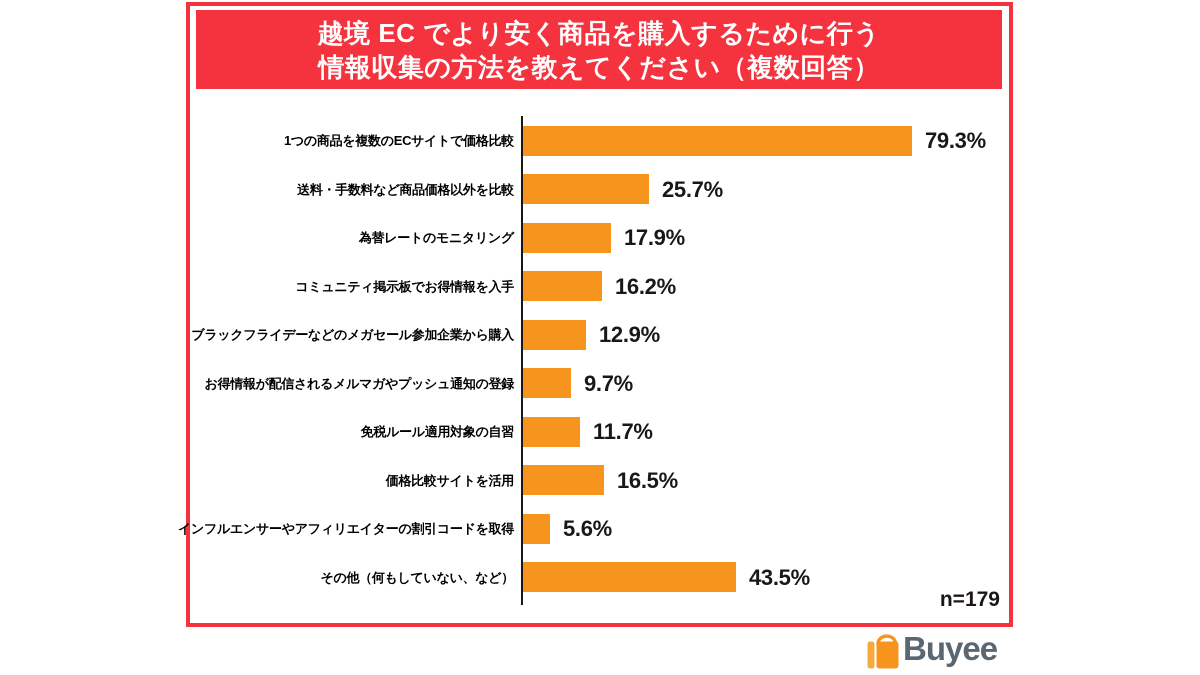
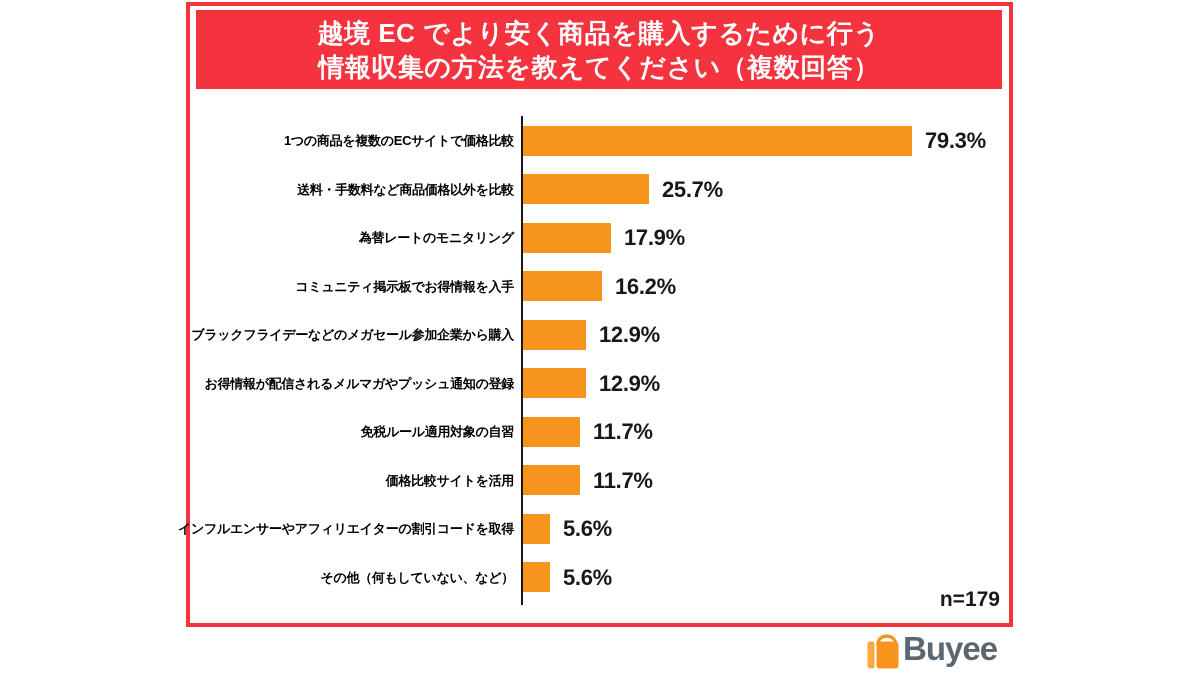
お得情報が配信されるメルマガやプッシュ通知の登録: 9.7% -> 12.9%
価格比較サイトを活用: 16.5% -> 11.7%
その他（何もしていない、など）: 43.5% -> 5.6%
